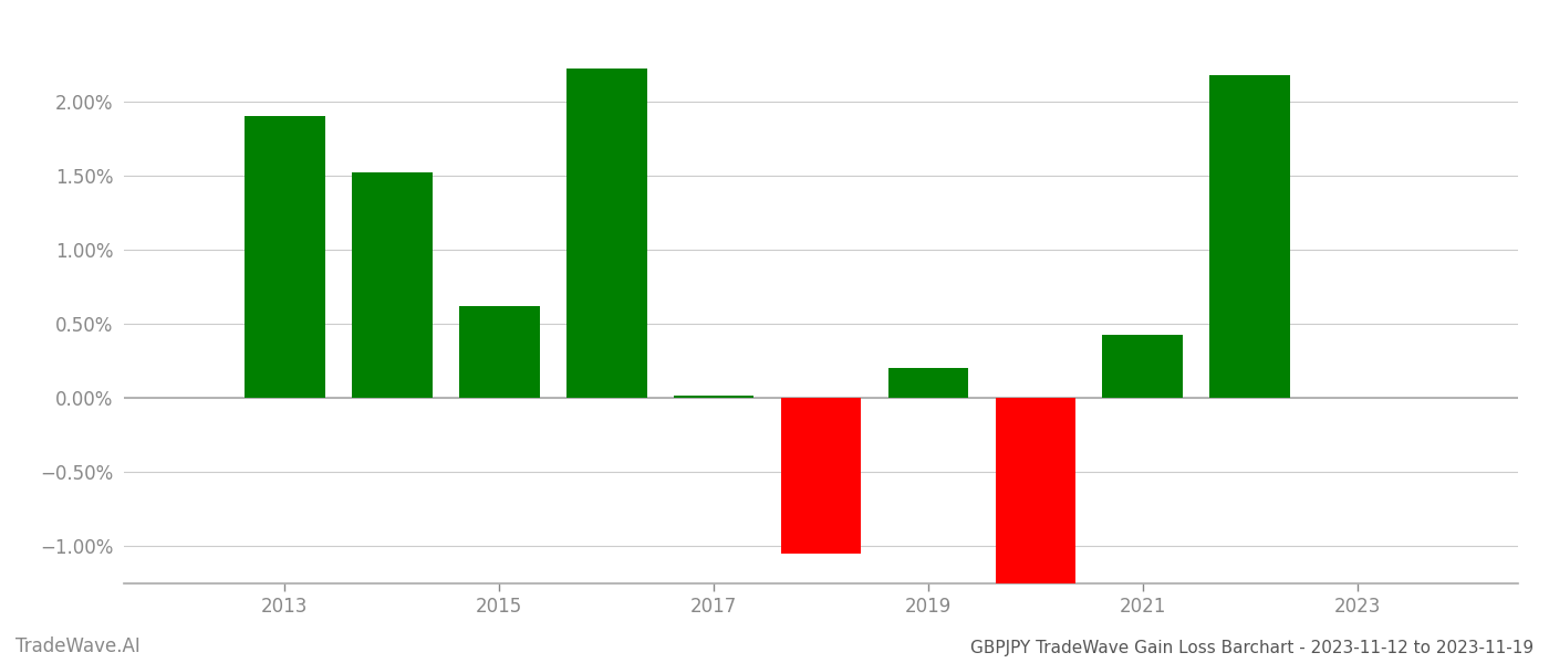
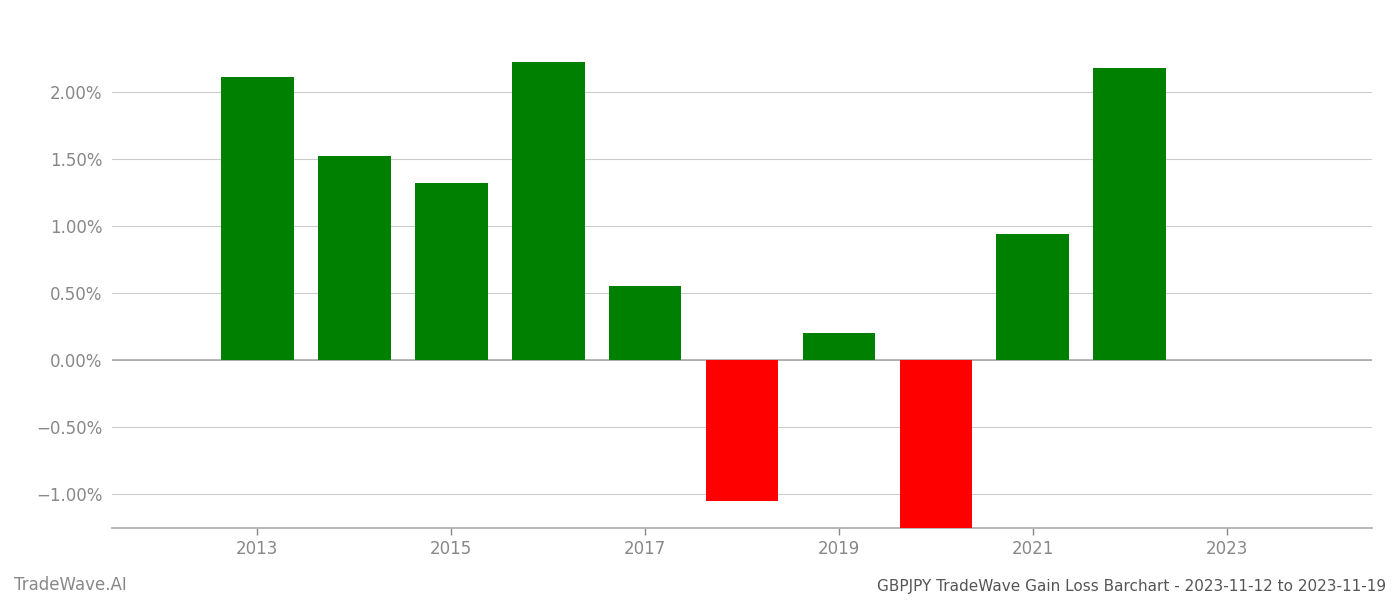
2013: 1.90% -> 2.11%
2015: 0.62% -> 1.32%
2017: 0.02% -> 0.55%
2021: 0.43% -> 0.94%
